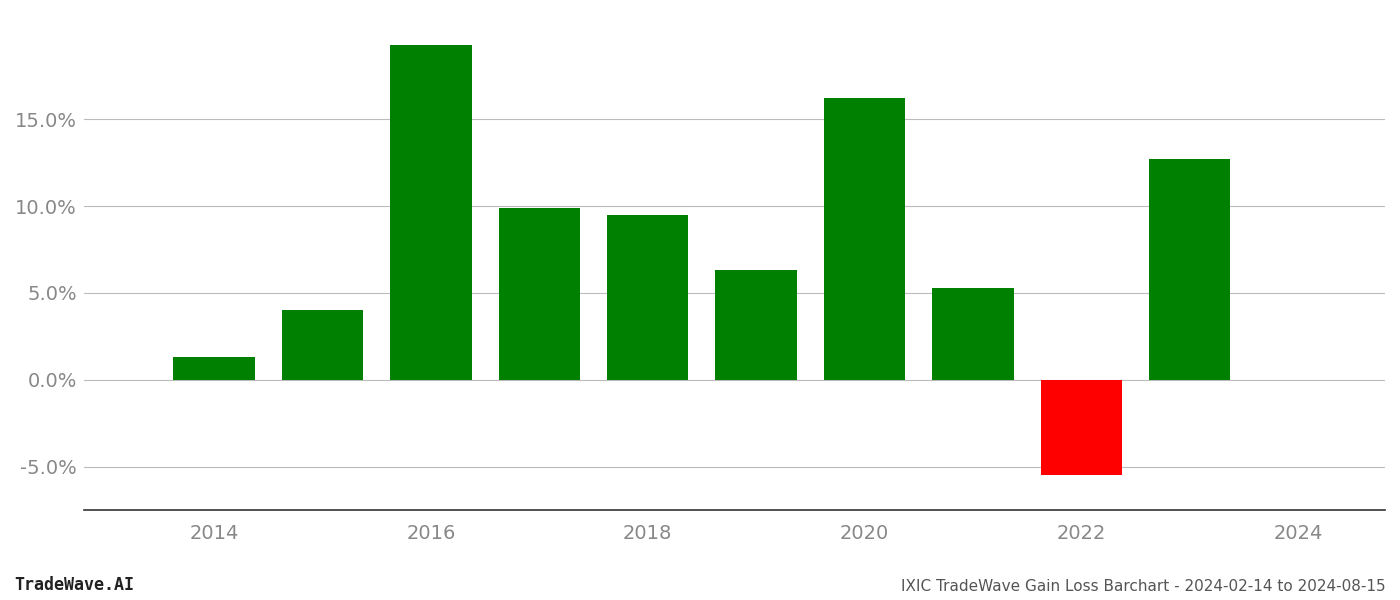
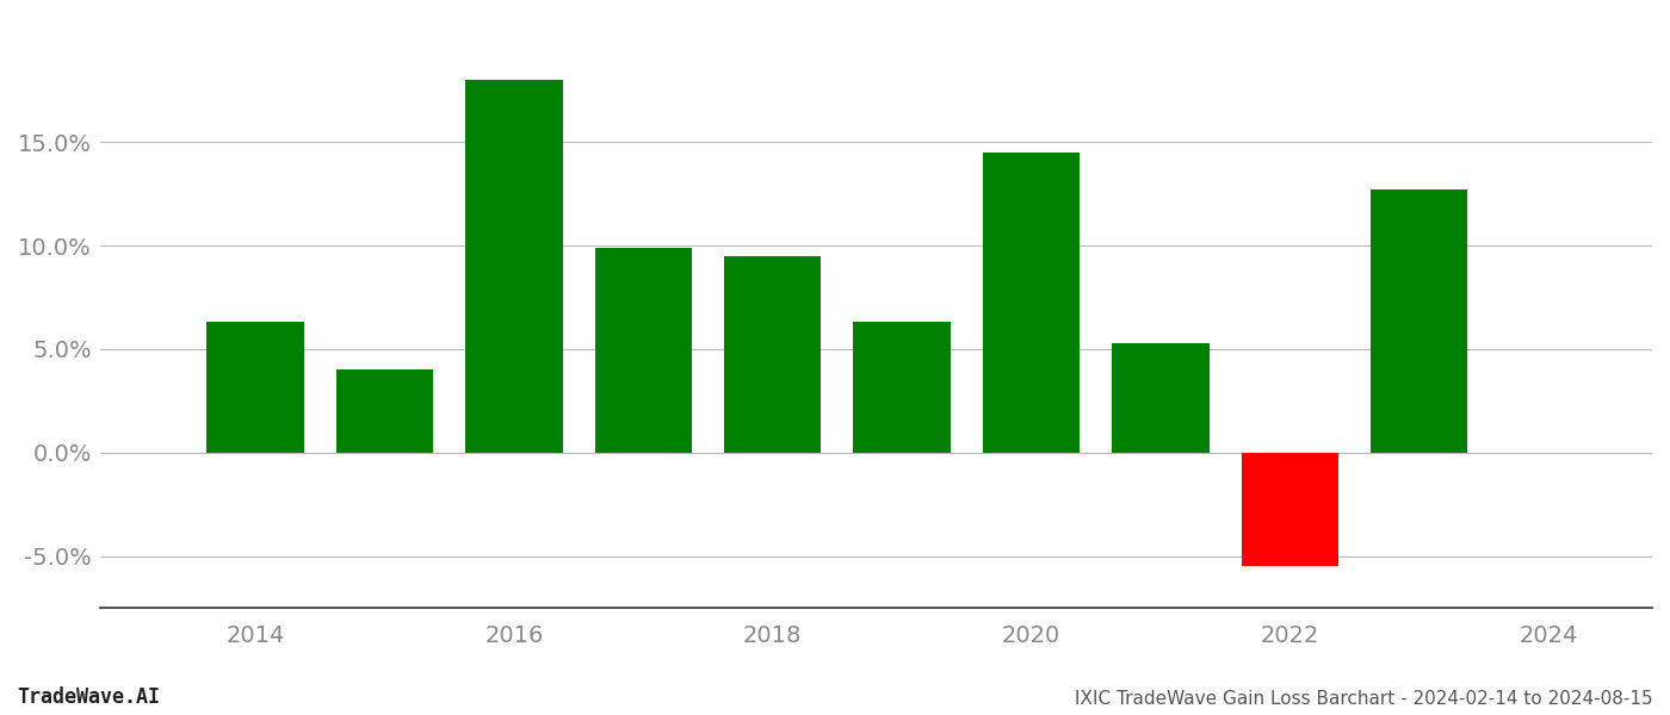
2014: 1.3% -> 6.3%
2016: 19.3% -> 18.0%
2020: 16.2% -> 14.5%
